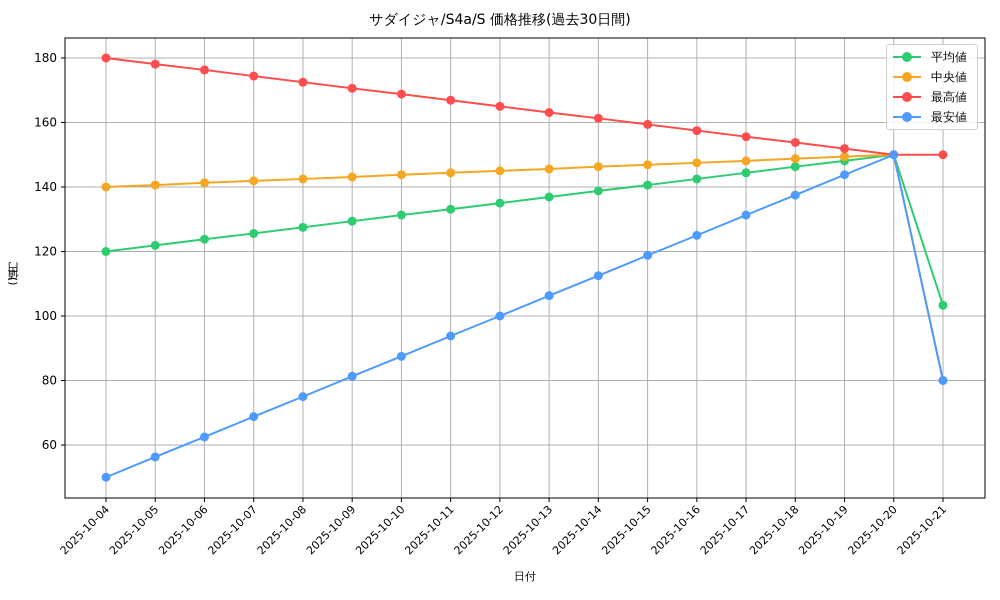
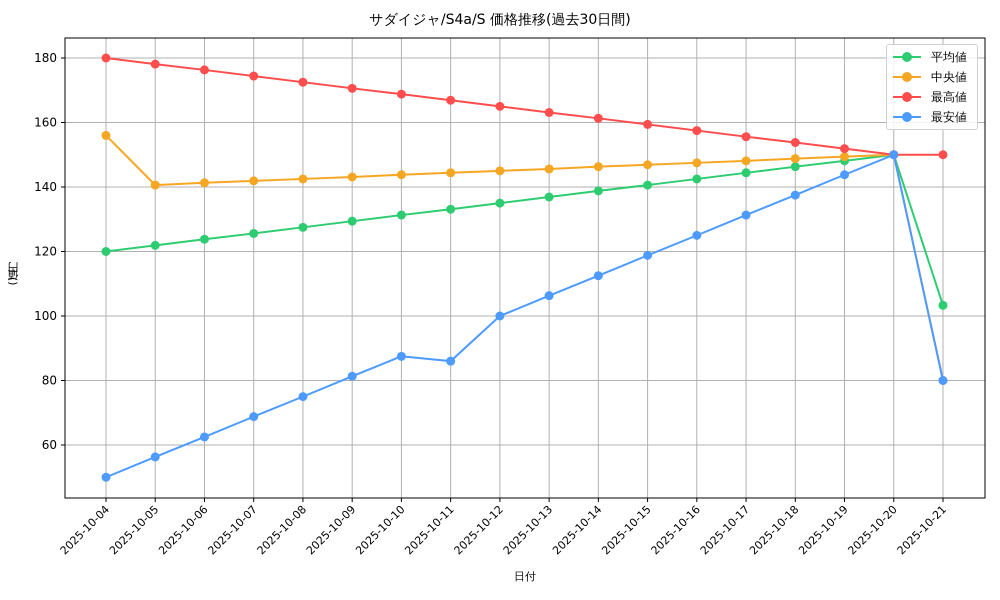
中央値/2025-10-04: 140 -> 156
最安値/2025-10-11: 94 -> 86
